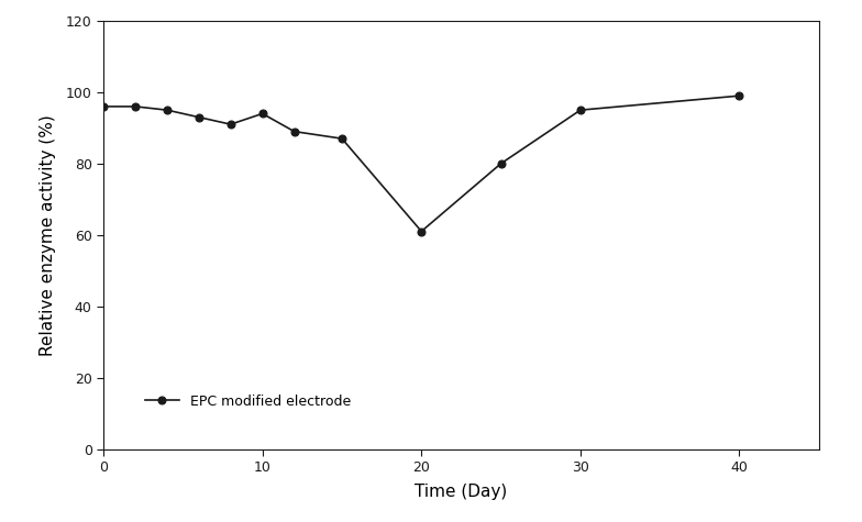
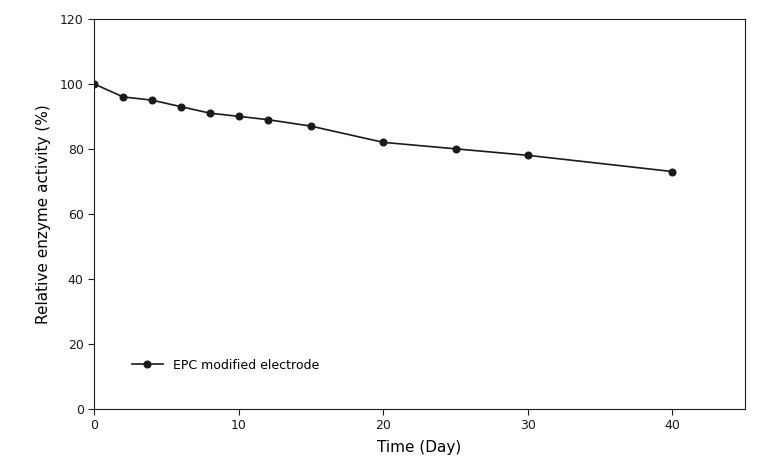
0: 96 -> 100
10: 94 -> 90
20: 61 -> 82
30: 95 -> 78
40: 99 -> 73
